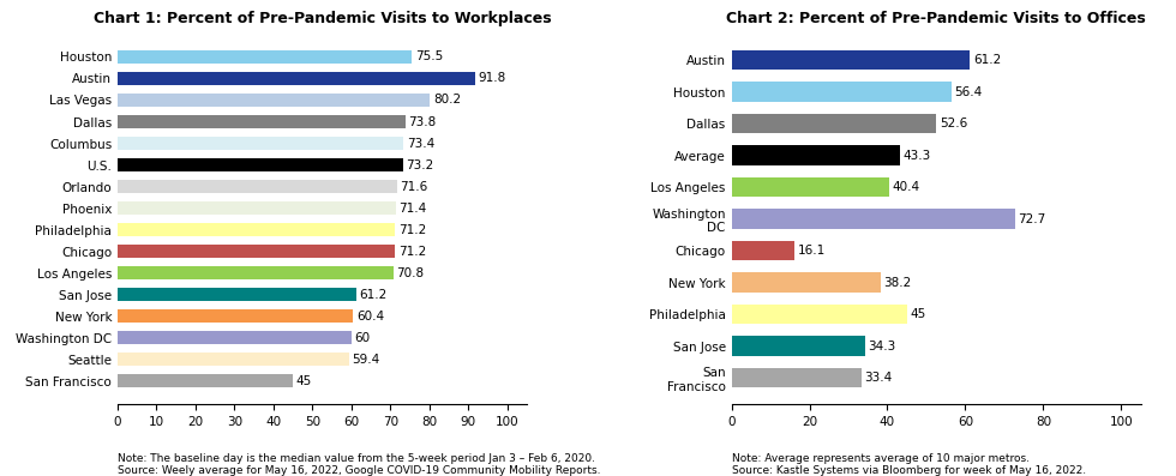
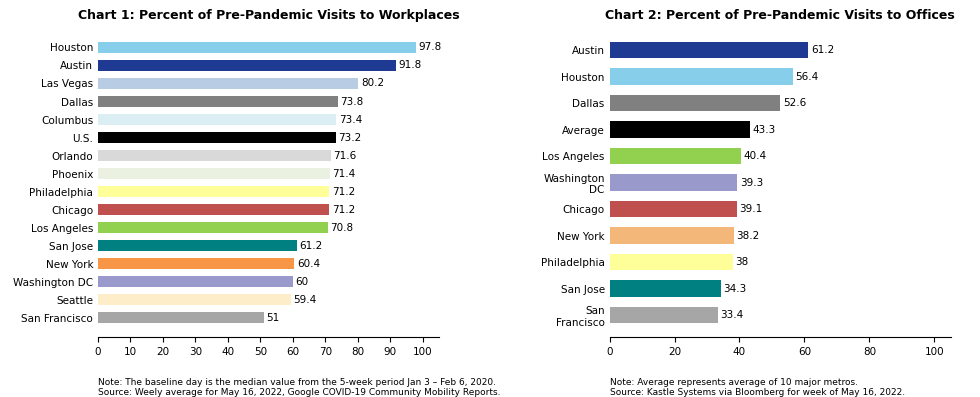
Chart 1: Percent of Pre-Pandemic Visits to Workplaces/Houston: 75.5 -> 97.8
Chart 1: Percent of Pre-Pandemic Visits to Workplaces/San Francisco: 45 -> 51
Chart 2: Percent of Pre-Pandemic Visits to Offices/Washington DC: 72.7 -> 39.3
Chart 2: Percent of Pre-Pandemic Visits to Offices/Chicago: 16.1 -> 39.1
Chart 2: Percent of Pre-Pandemic Visits to Offices/Philadelphia: 45 -> 38
